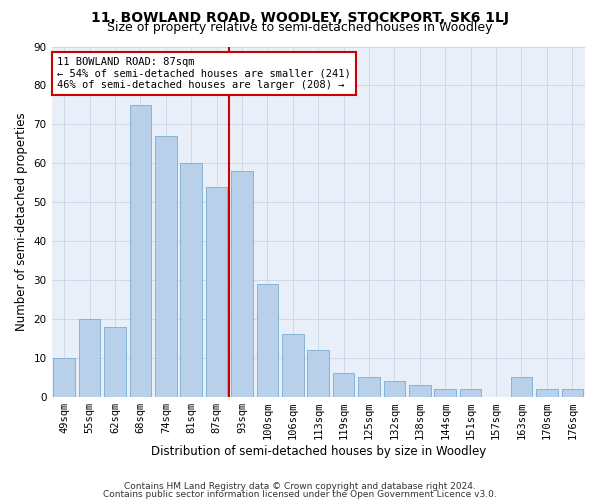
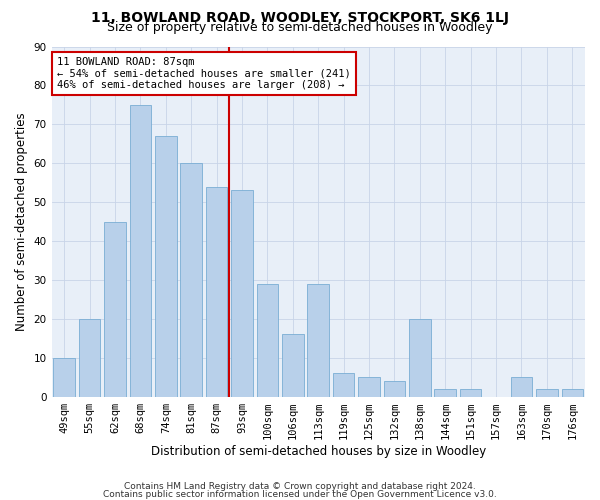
62sqm: 18 -> 45
93sqm: 58 -> 53
113sqm: 12 -> 29
138sqm: 3 -> 20
